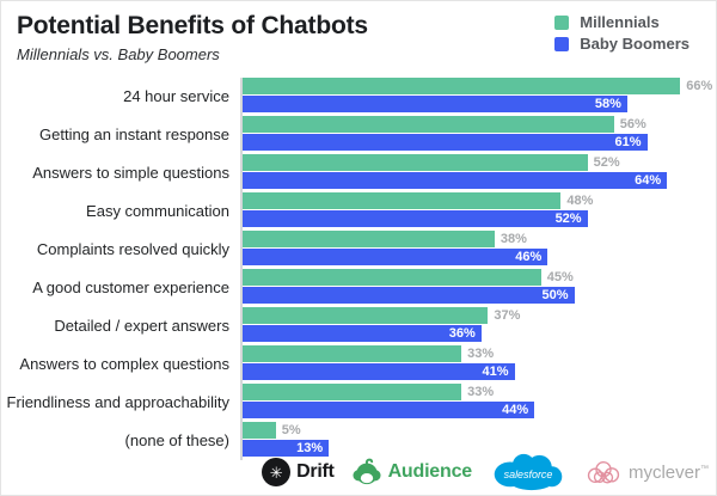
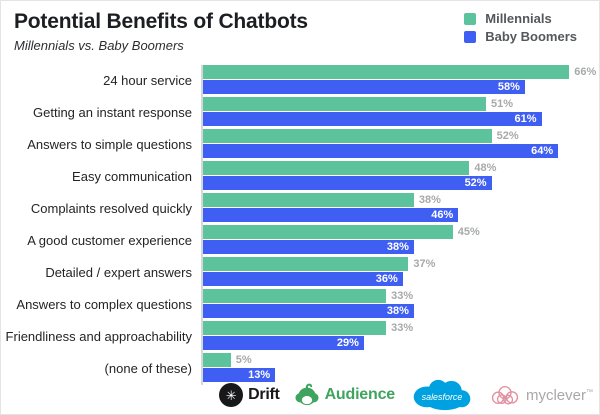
Millennials/Getting an instant response: 56% -> 51%
Baby Boomers/A good customer experience: 50% -> 38%
Baby Boomers/Answers to complex questions: 41% -> 38%
Baby Boomers/Friendliness and approachability: 44% -> 29%
